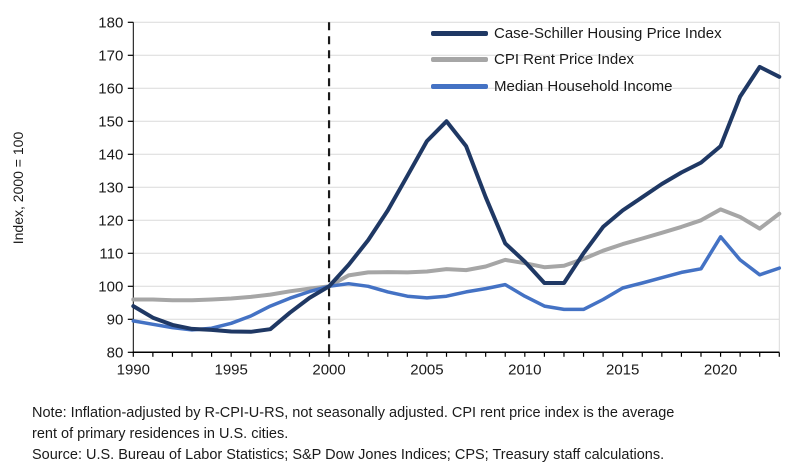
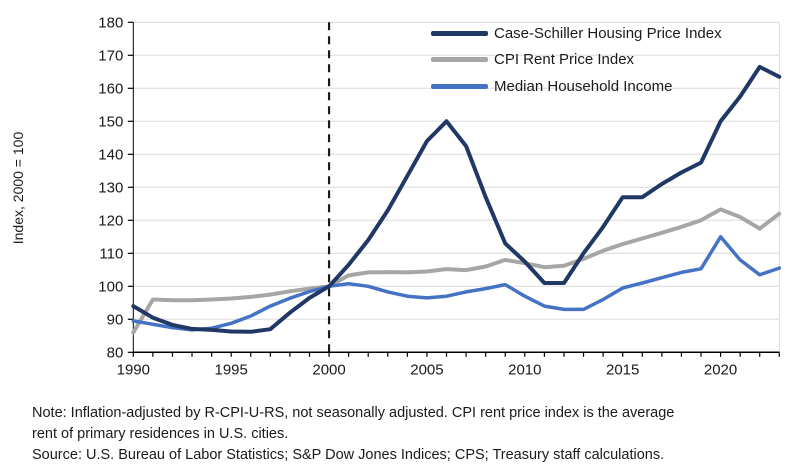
CPI Rent Price Index/1990: 96 -> 86
Case-Schiller Housing Price Index/2015: 123 -> 127
Case-Schiller Housing Price Index/2020: 142 -> 150
